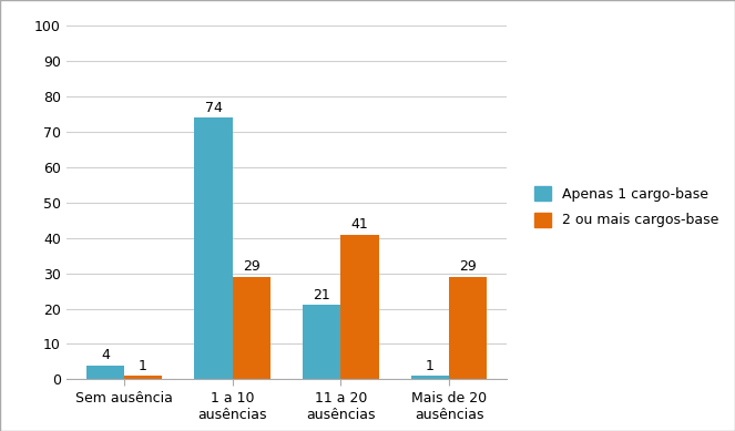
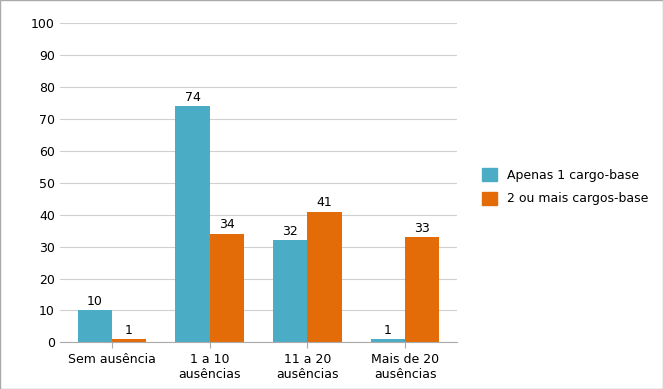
Apenas 1 cargo-base/Sem ausência: 4 -> 10
2 ou mais cargos-base/1 a 10 ausências: 29 -> 34
Apenas 1 cargo-base/11 a 20 ausências: 21 -> 32
2 ou mais cargos-base/Mais de 20 ausências: 29 -> 33
